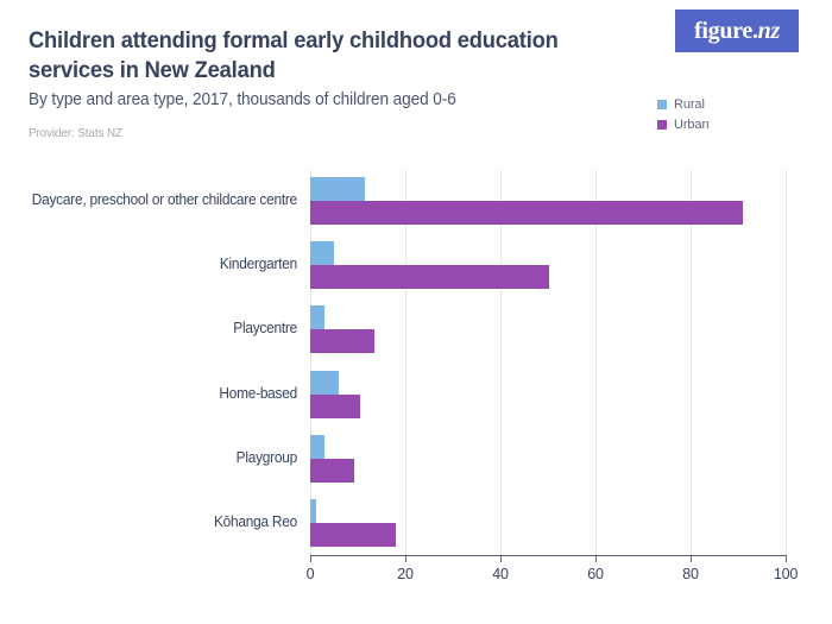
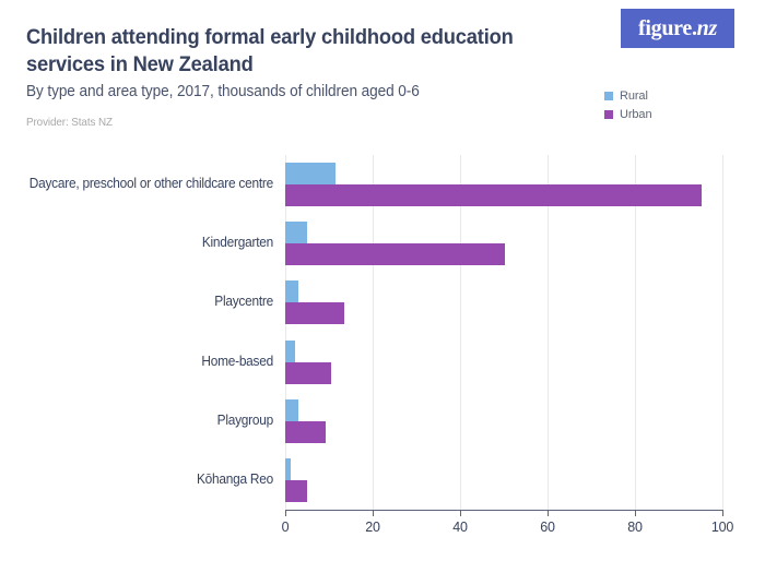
Urban/Daycare, preschool or other childcare centre: 91 -> 95
Rural/Home-based: 6 -> 2
Urban/Kōhanga Reo: 18 -> 5
